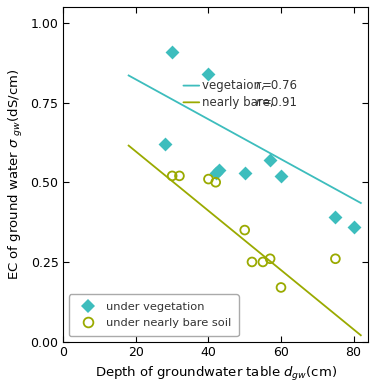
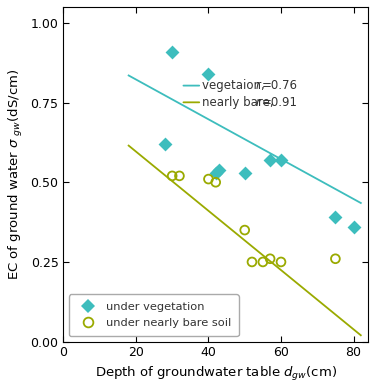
under vegetation/60: 0.52 -> 0.57
under nearly bare soil/60: 0.17 -> 0.25
